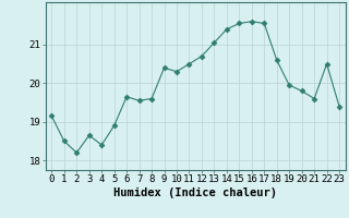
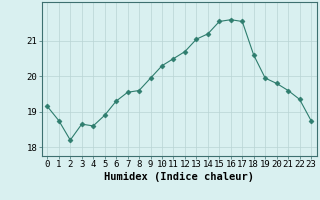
1: 18.50 -> 18.75
4: 18.40 -> 18.60
6: 19.65 -> 19.30
9: 20.40 -> 19.95
14: 21.40 -> 21.20
22: 20.50 -> 19.35
23: 19.40 -> 18.75
